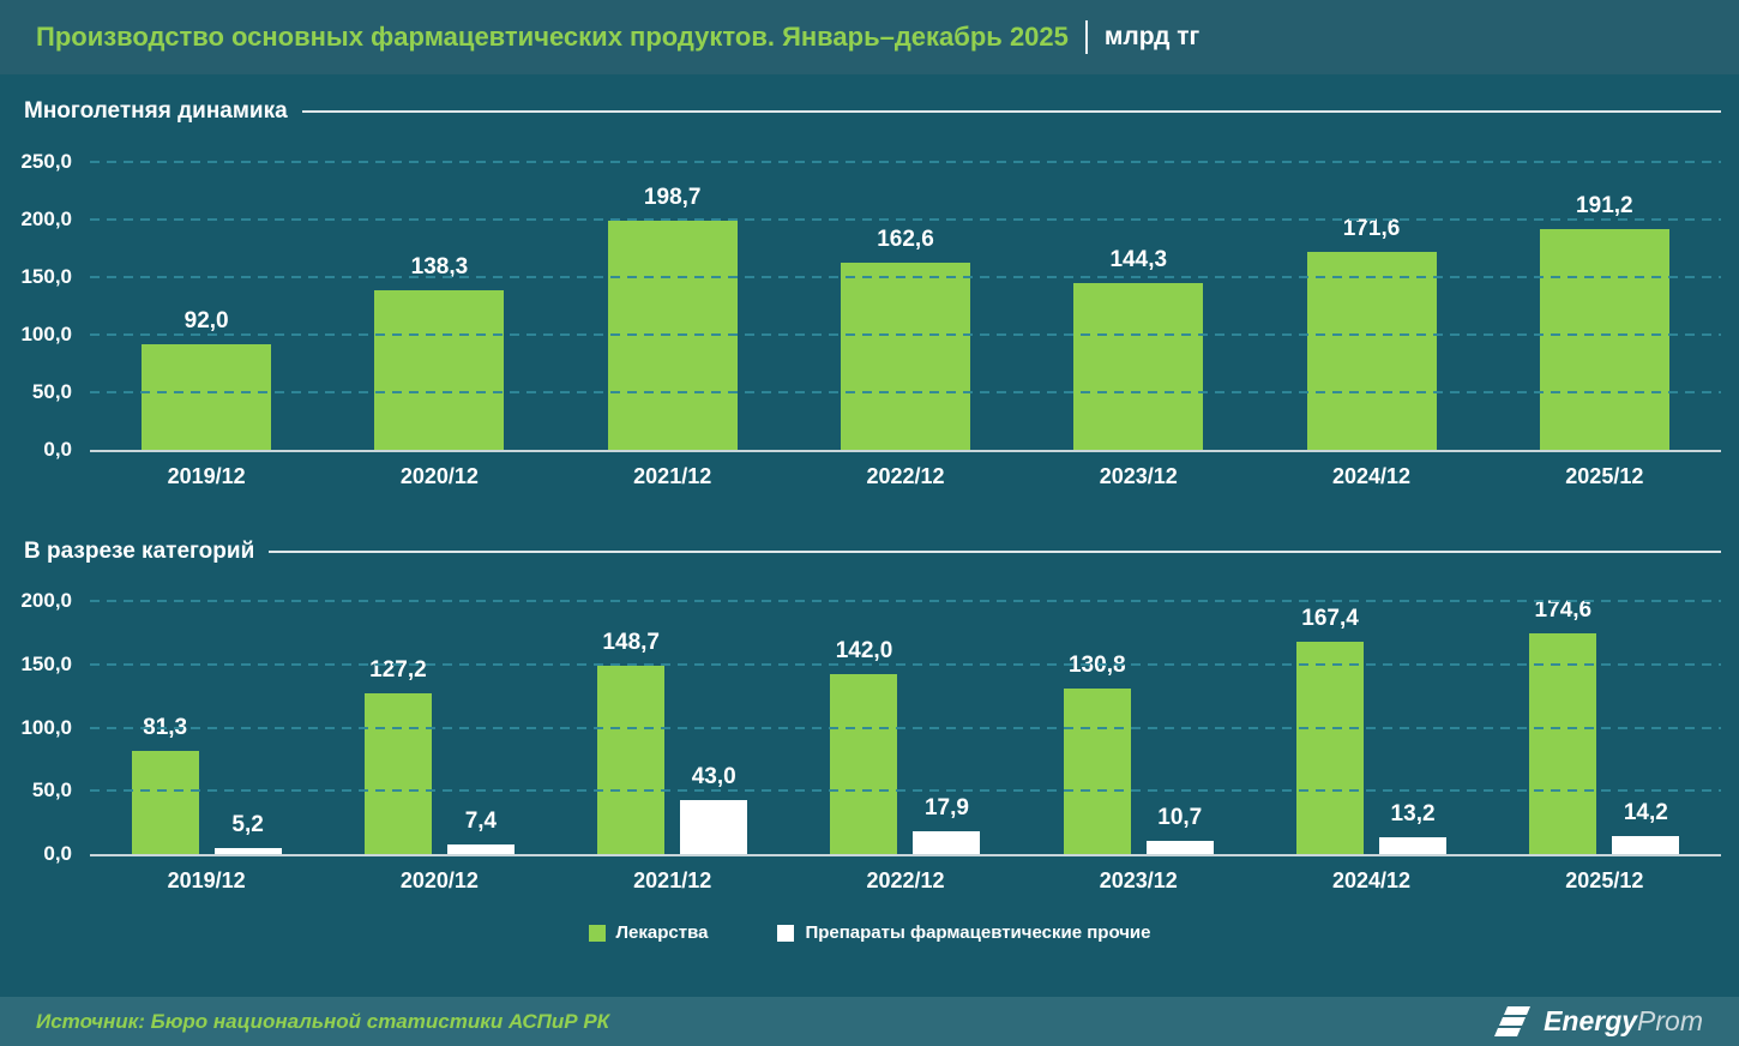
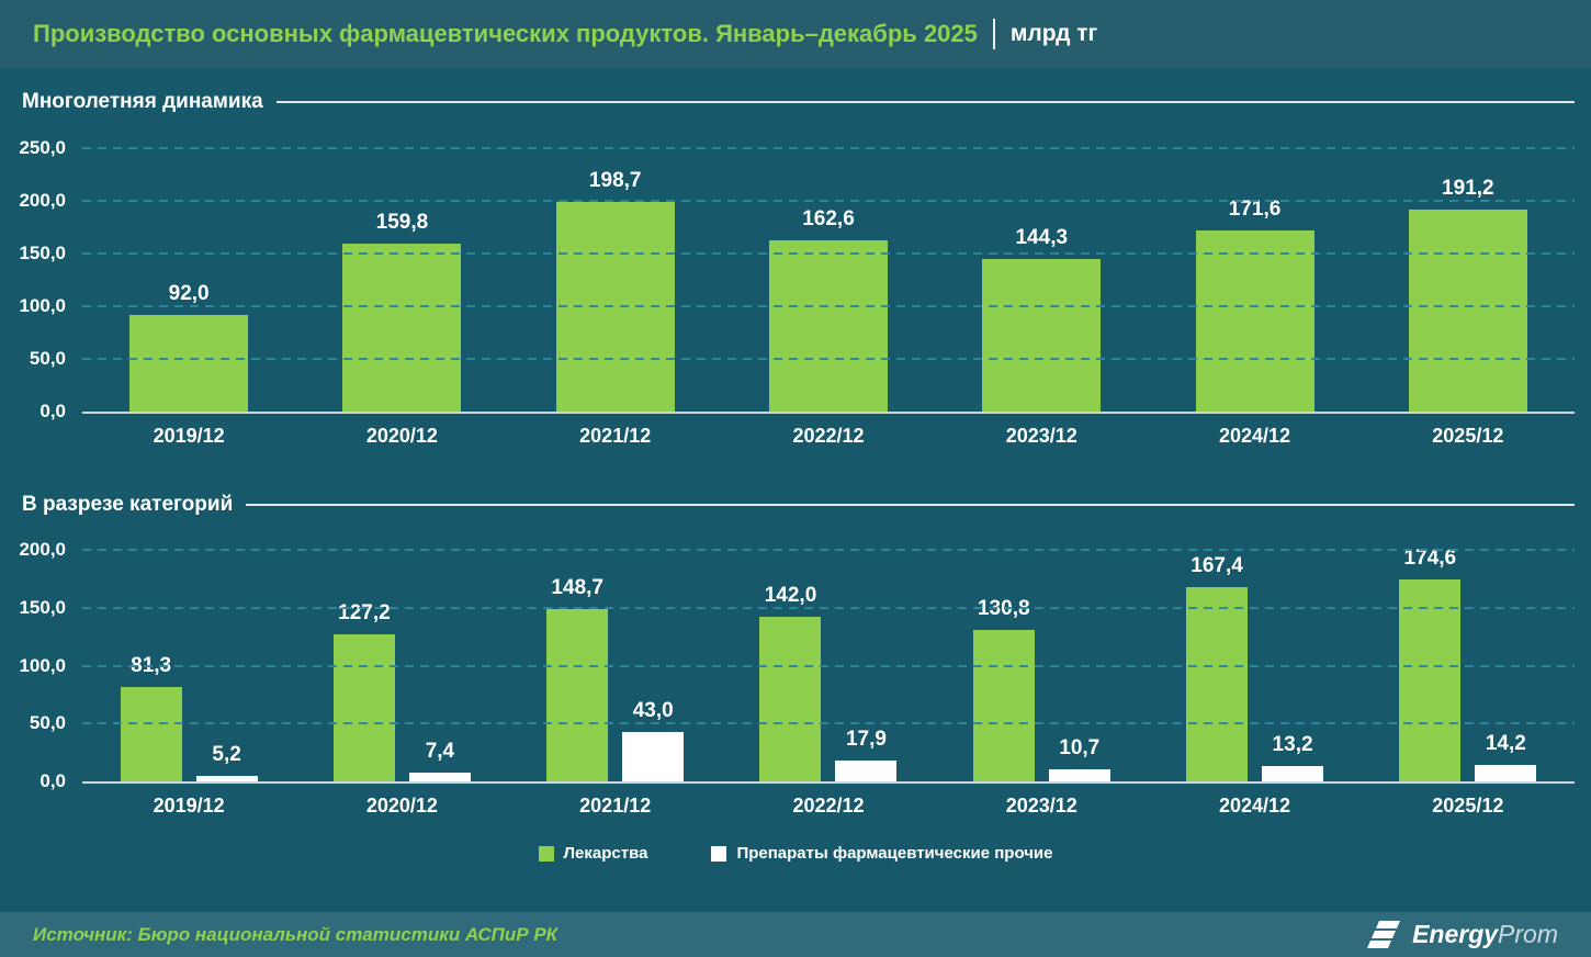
Многолетняя динамика/2020/12: 138,3 -> 159,8
